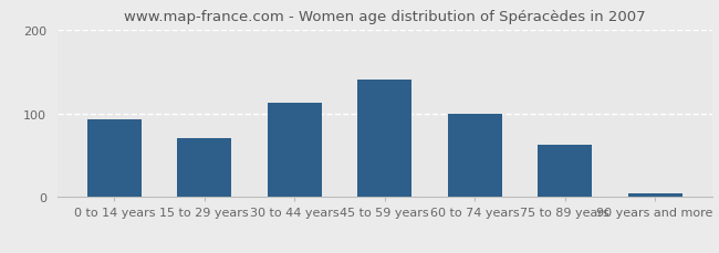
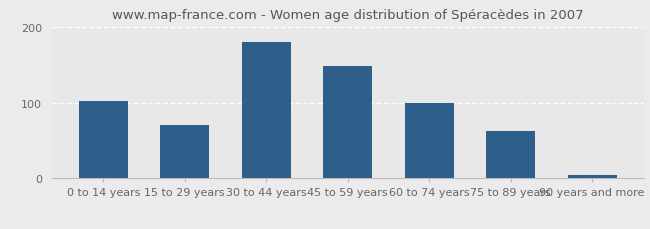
0 to 14 years: 93 -> 102
30 to 44 years: 112 -> 180
45 to 59 years: 140 -> 148
